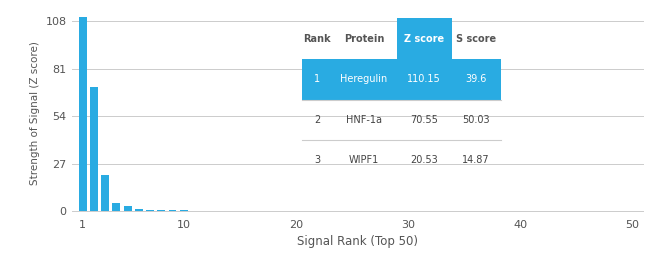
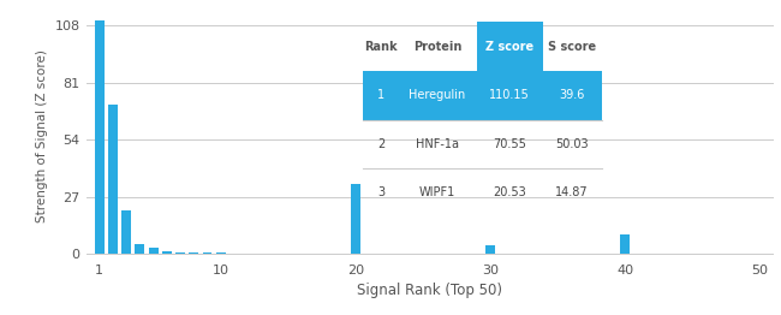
20: 0 -> 33
30: 0 -> 4
40: 0 -> 9
